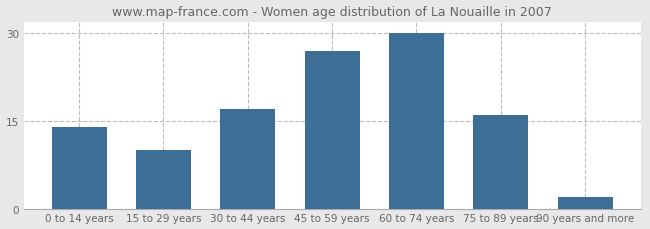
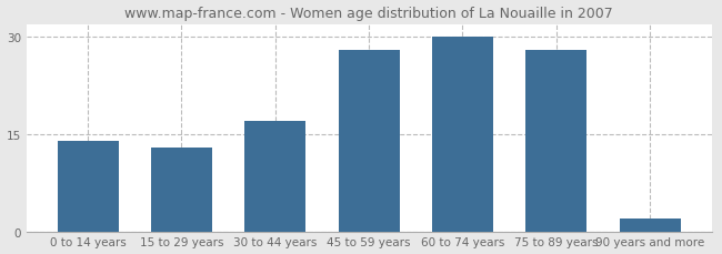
15 to 29 years: 10 -> 13
45 to 59 years: 27 -> 28
75 to 89 years: 16 -> 28
